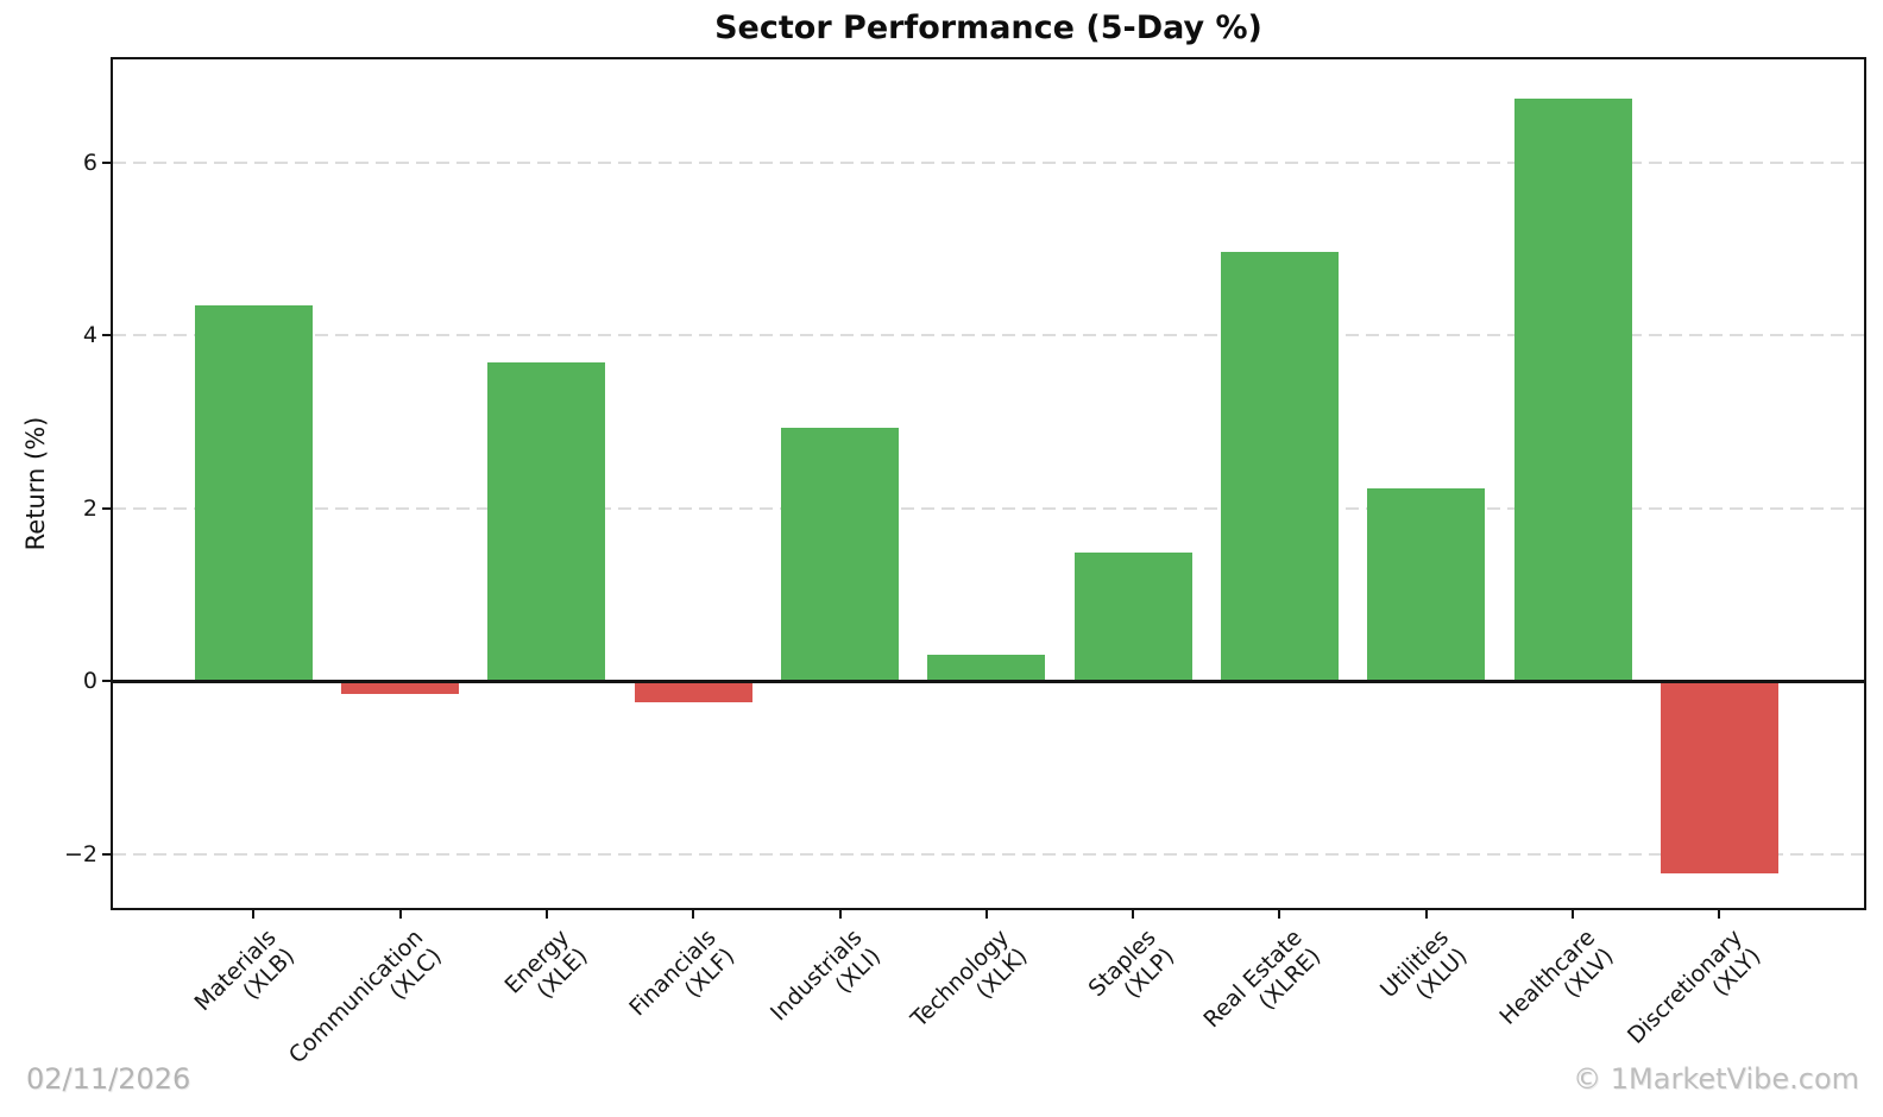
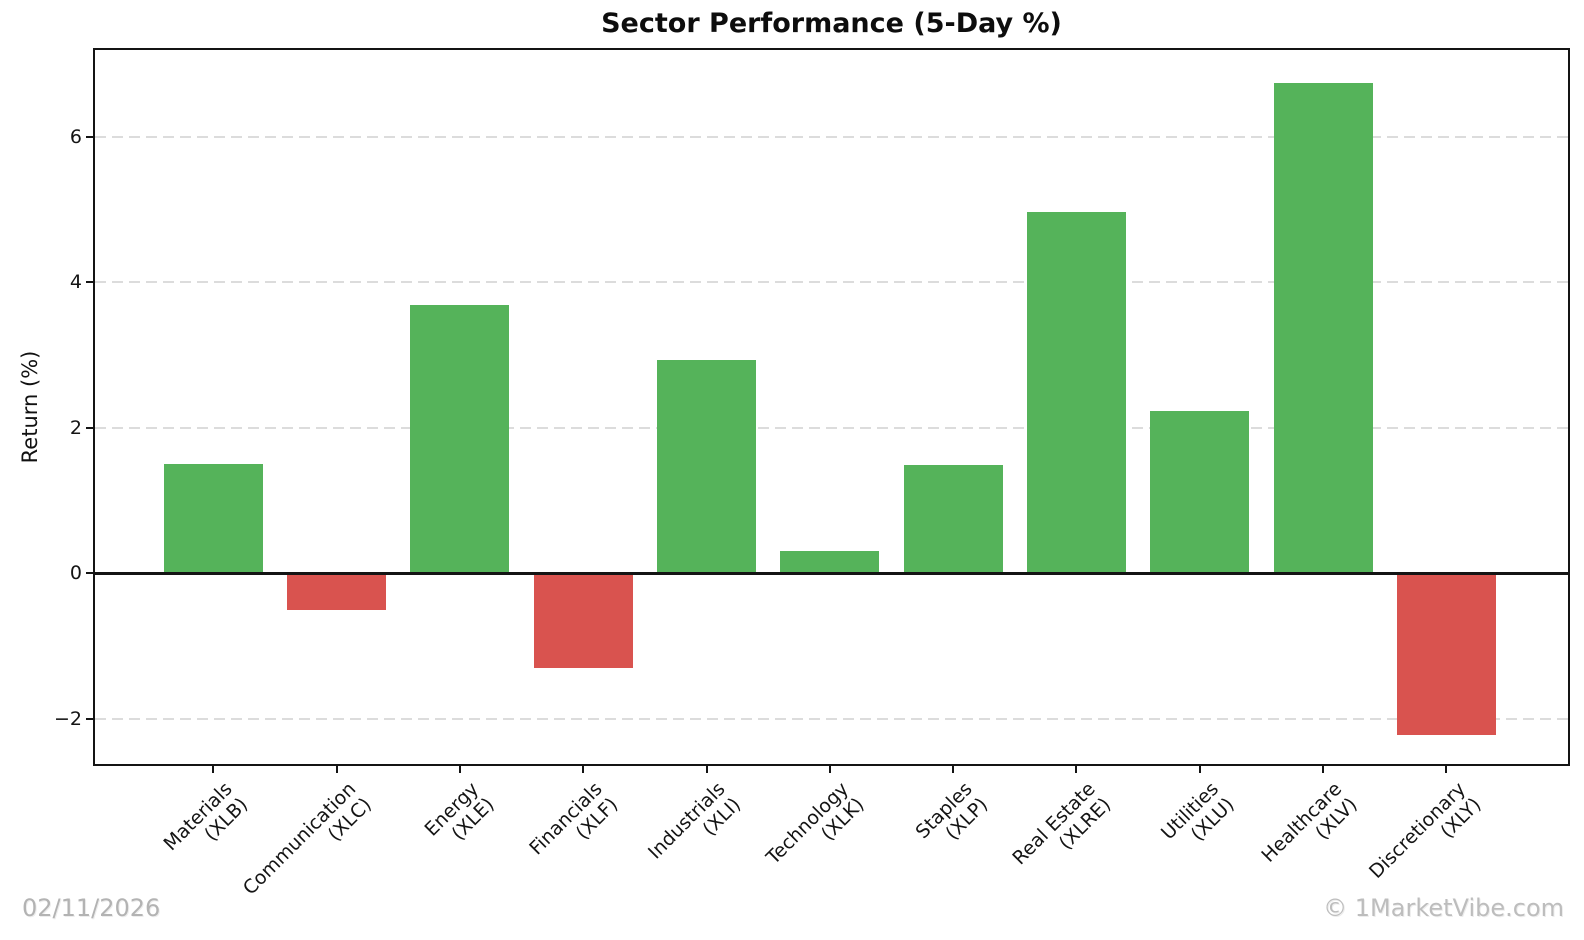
Materials (XLB): 4.3 -> 1.5
Communication (XLC): -0.1 -> -0.5
Financials (XLF): -0.2 -> -1.3
